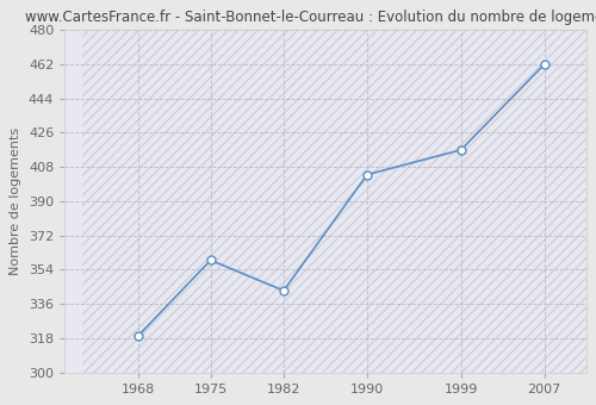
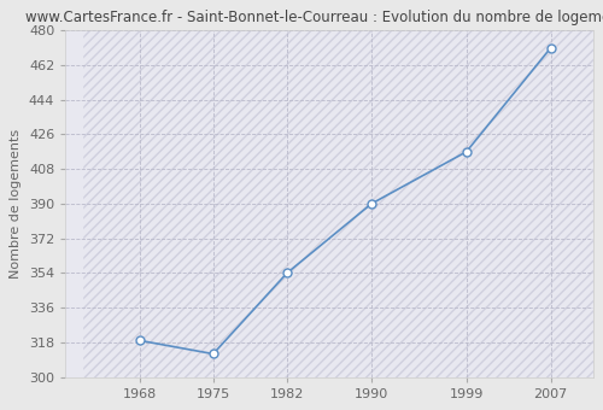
1975: 359 -> 312
1982: 343 -> 354
1990: 404 -> 390
2007: 462 -> 471
